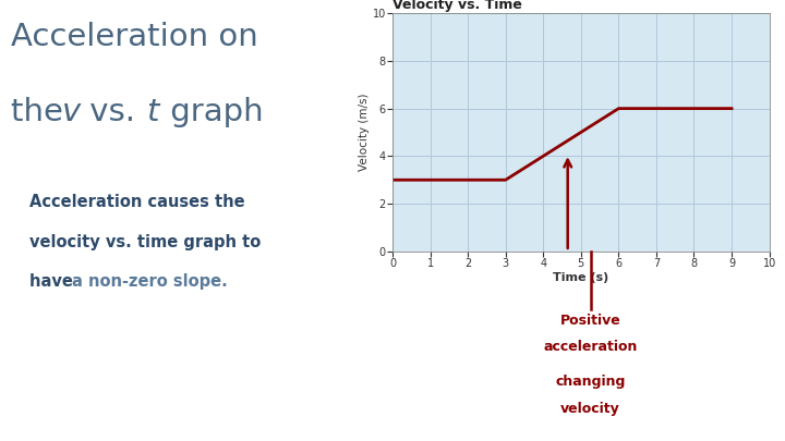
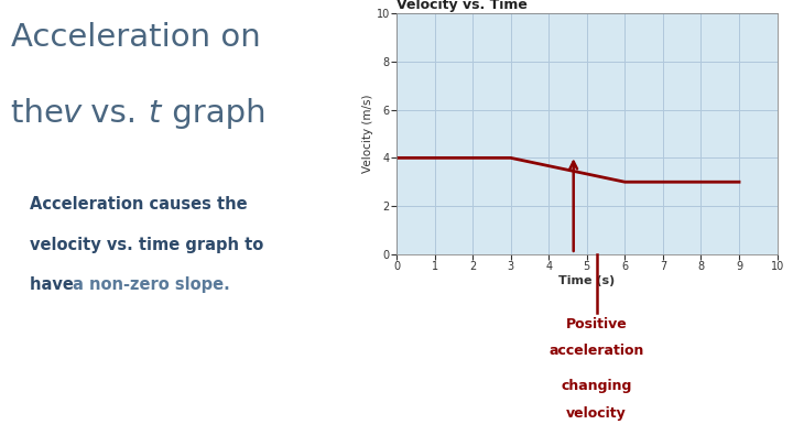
0: 3 -> 4
3: 3 -> 4
6: 6 -> 3
9: 6 -> 3
